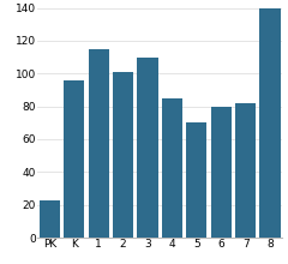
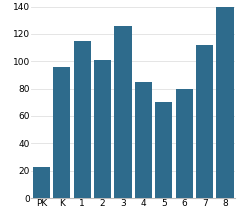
3: 110 -> 126
7: 82 -> 112
